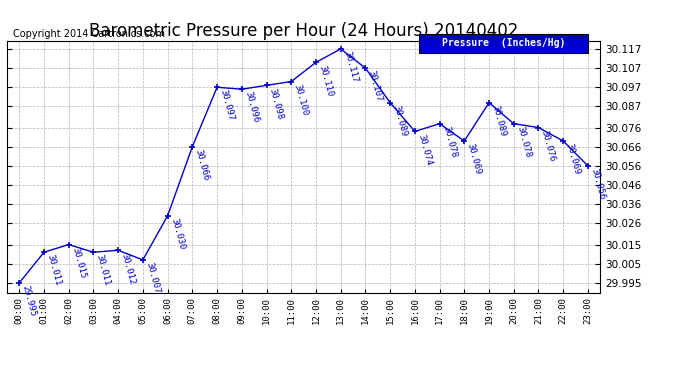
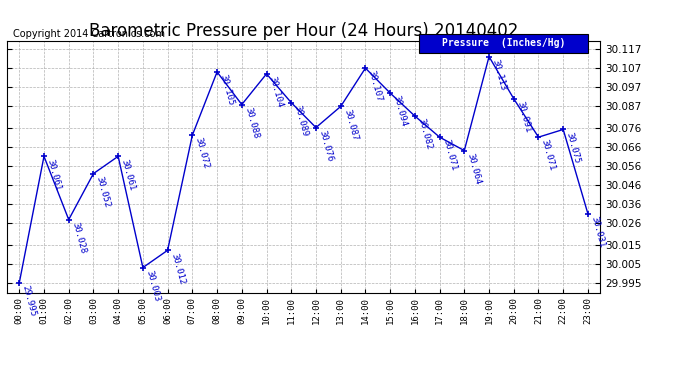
01:00: 30.011 -> 30.061
02:00: 30.015 -> 30.028
03:00: 30.011 -> 30.052
04:00: 30.012 -> 30.061
05:00: 30.007 -> 30.003
06:00: 30.030 -> 30.012
07:00: 30.066 -> 30.072
08:00: 30.097 -> 30.105
09:00: 30.096 -> 30.088
10:00: 30.098 -> 30.104
11:00: 30.100 -> 30.089
12:00: 30.110 -> 30.076
13:00: 30.117 -> 30.087
15:00: 30.089 -> 30.094
16:00: 30.074 -> 30.082
17:00: 30.078 -> 30.071
18:00: 30.069 -> 30.064
19:00: 30.089 -> 30.113
20:00: 30.078 -> 30.091
21:00: 30.076 -> 30.071
22:00: 30.069 -> 30.075
23:00: 30.056 -> 30.031
